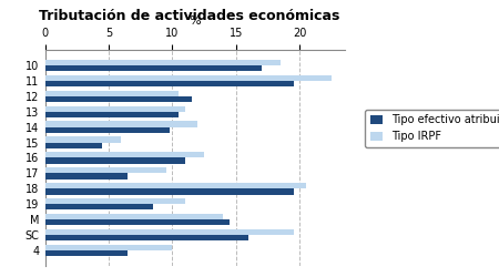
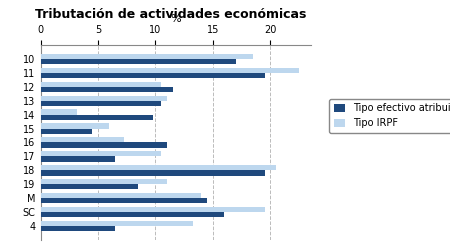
Tipo IRPF/14: 12.0 -> 3.2
Tipo IRPF/16: 12.5 -> 7.3
Tipo IRPF/17: 9.5 -> 10.5
Tipo IRPF/4: 10.0 -> 13.3
